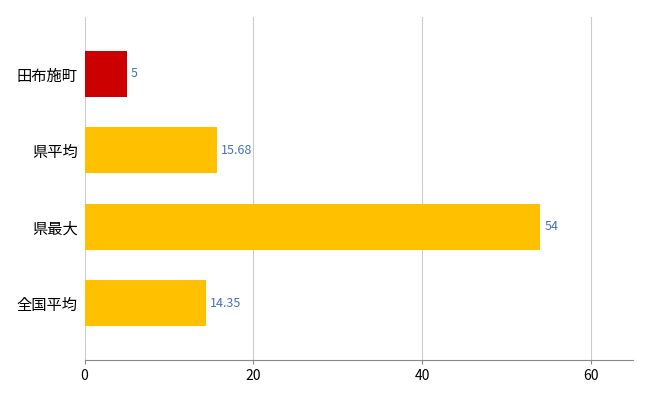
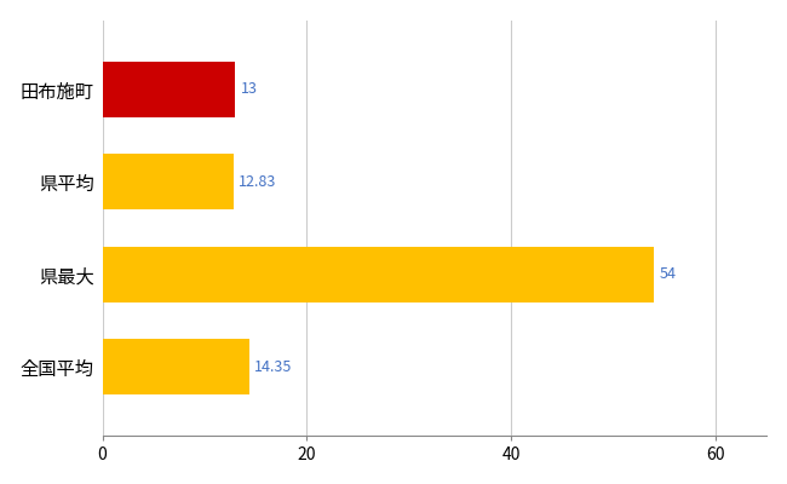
田布施町: 5 -> 13
県平均: 15.68 -> 12.83
